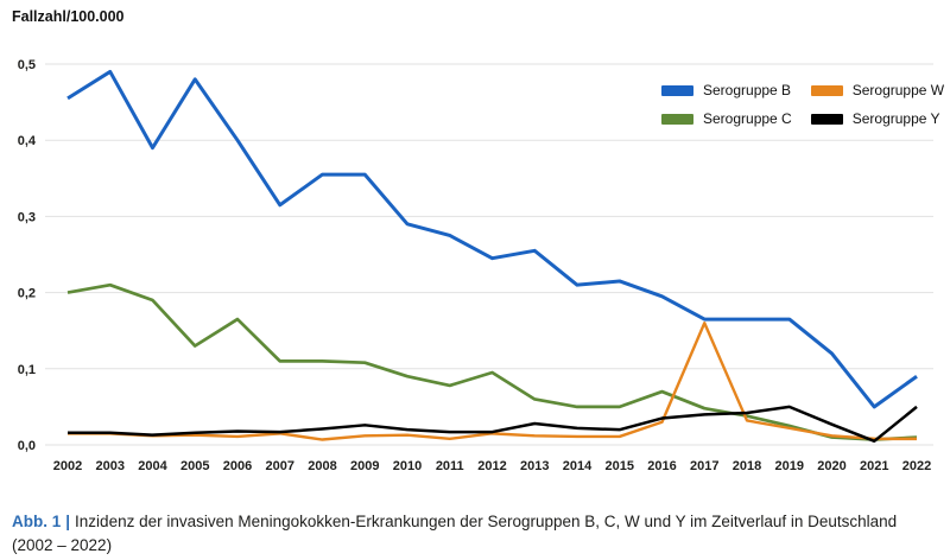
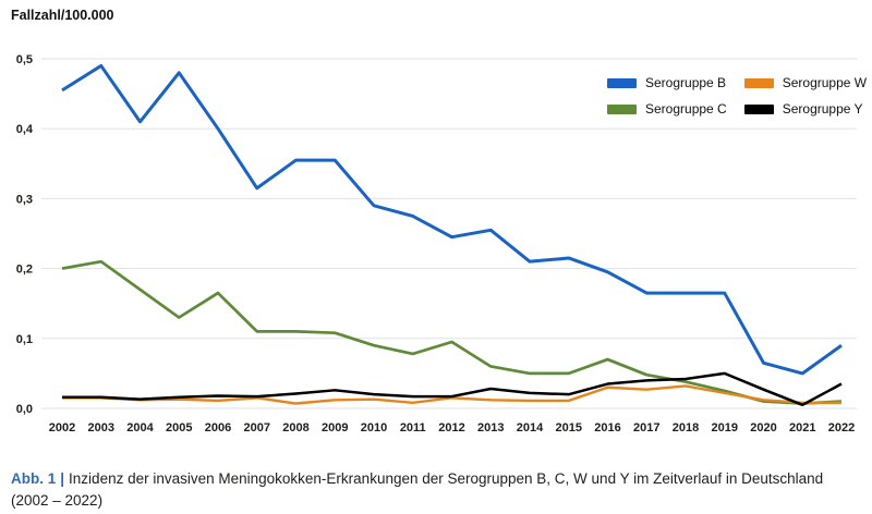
Serogruppe B/2004: 0,39 -> 0,41
Serogruppe C/2004: 0,19 -> 0,17
Serogruppe W/2017: 0,16 -> 0,03
Serogruppe B/2020: 0,12 -> 0,07
Serogruppe Y/2022: 0,05 -> 0,04
